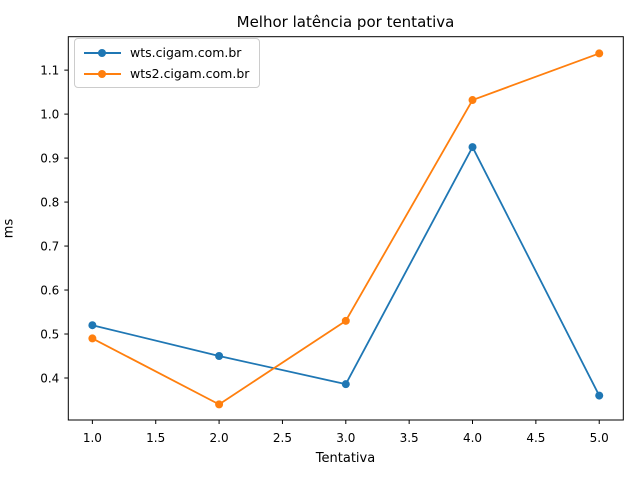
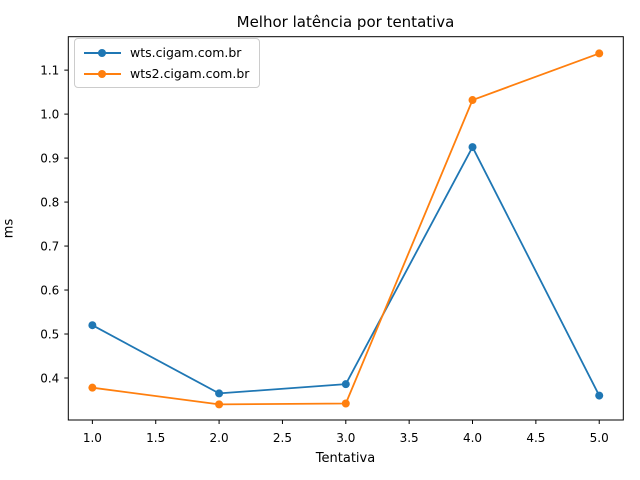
wts2.cigam.com.br/1.0: 0.49 -> 0.38
wts.cigam.com.br/2.0: 0.45 -> 0.36
wts2.cigam.com.br/3.0: 0.53 -> 0.34
